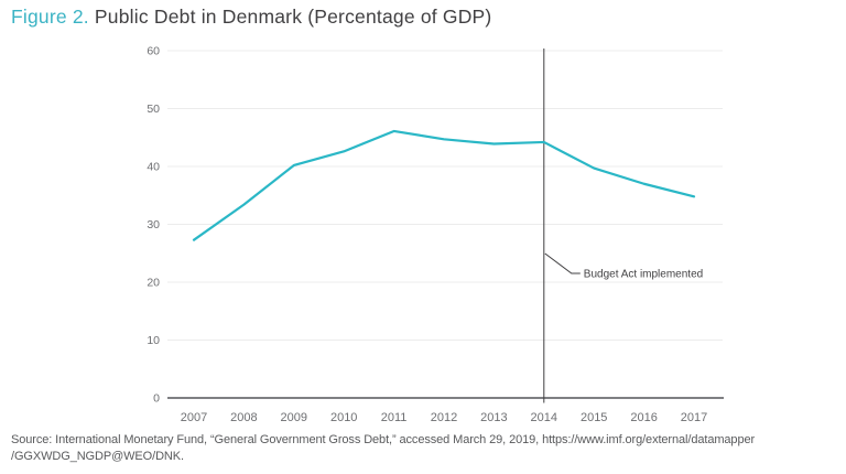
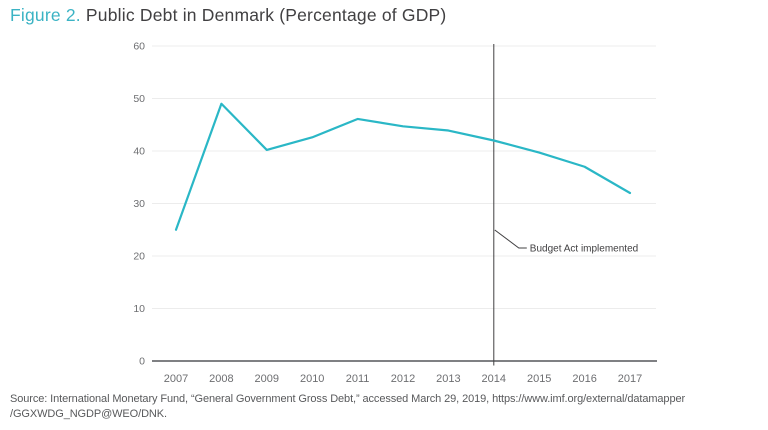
2007: 27 -> 25
2008: 33 -> 49
2014: 44 -> 42
2017: 35 -> 32
